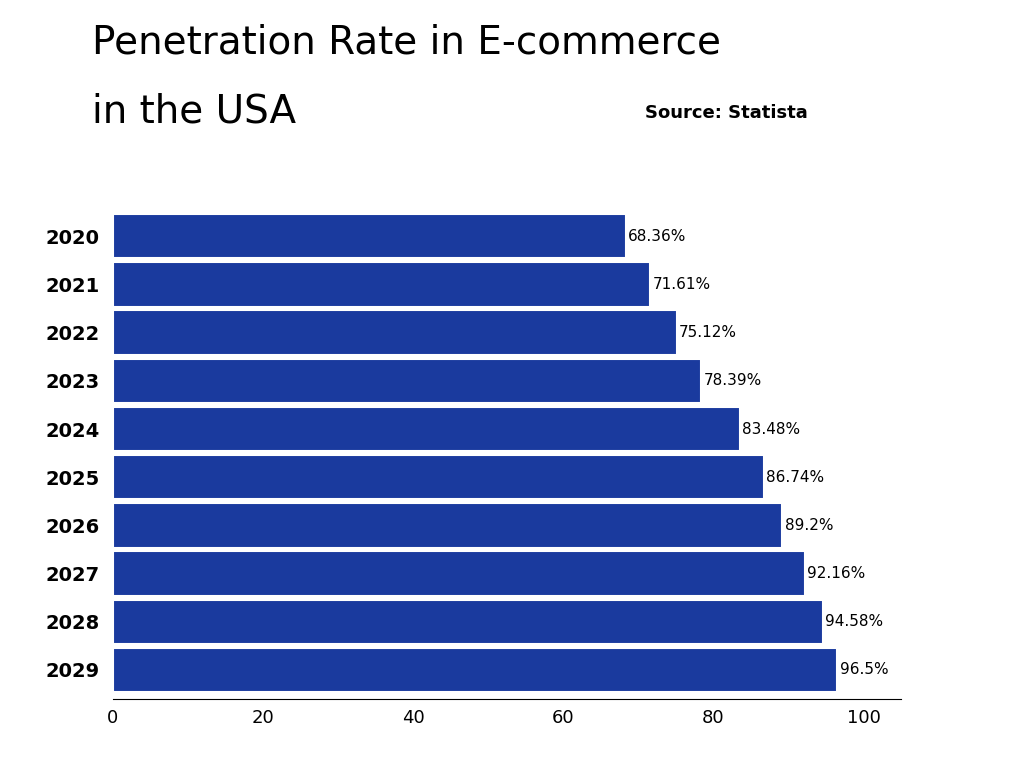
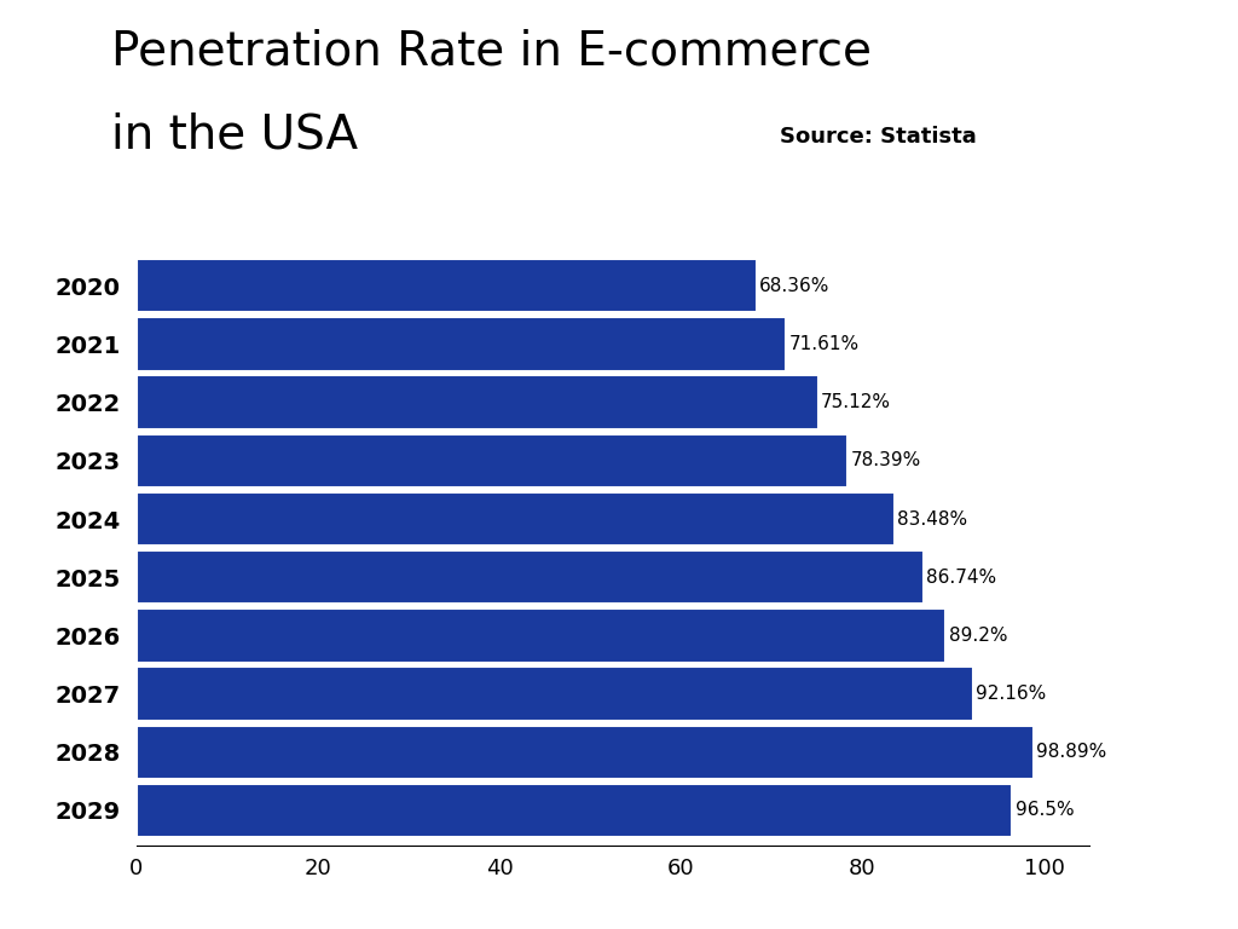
2028: 94.58% -> 98.89%
